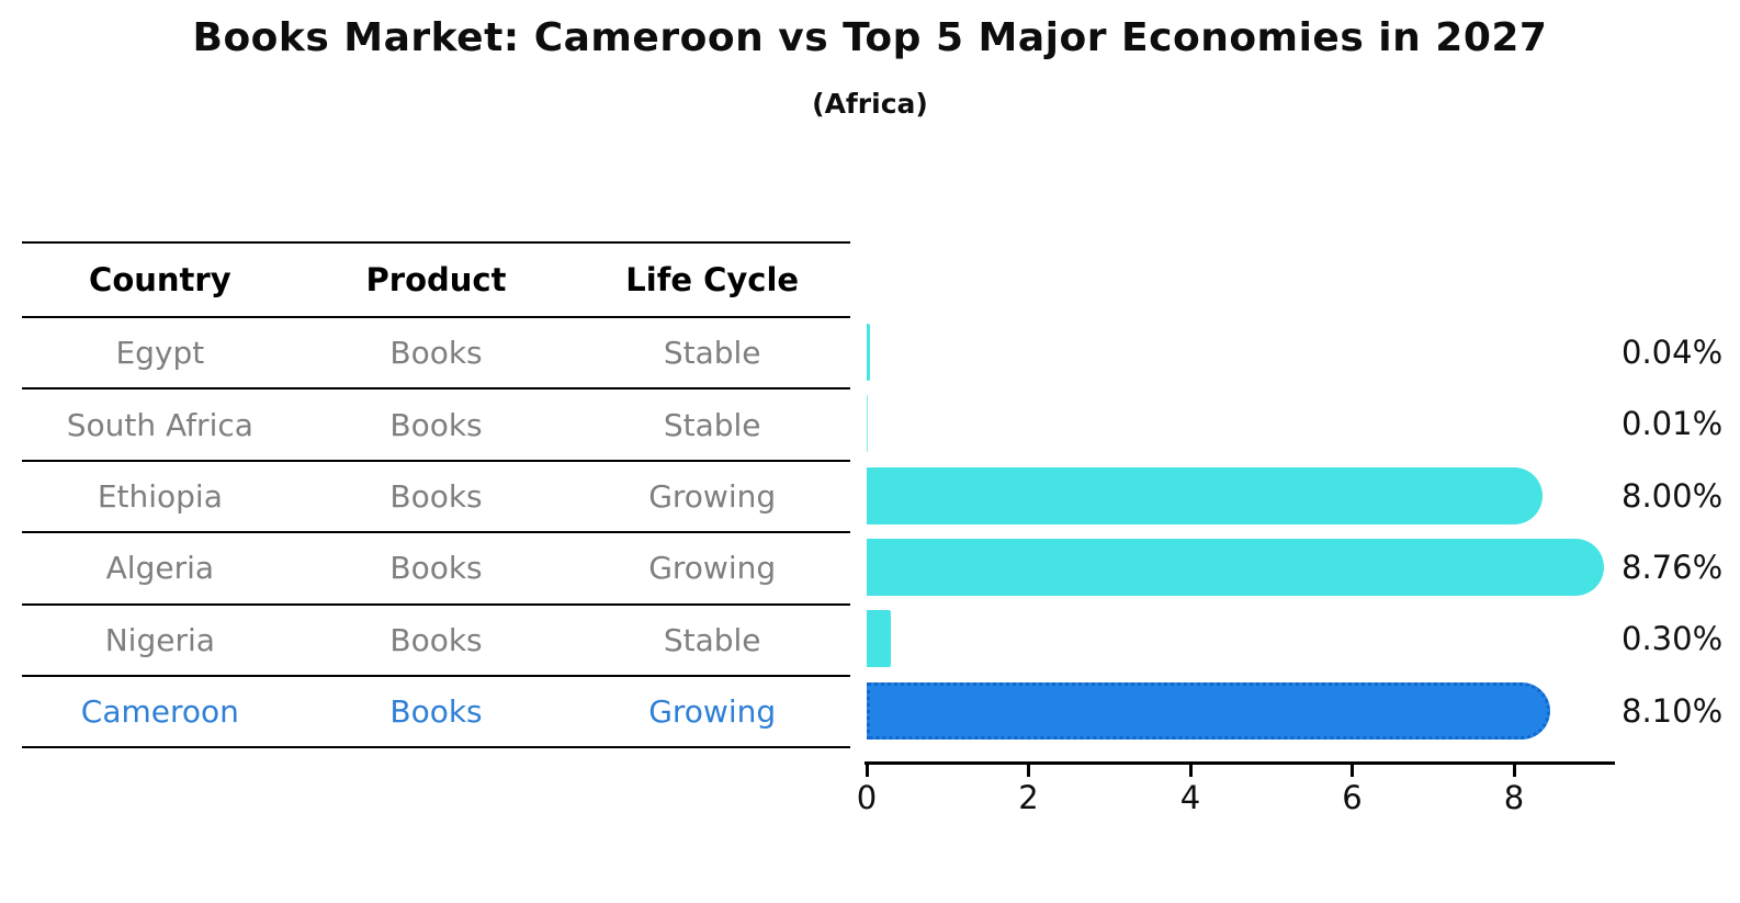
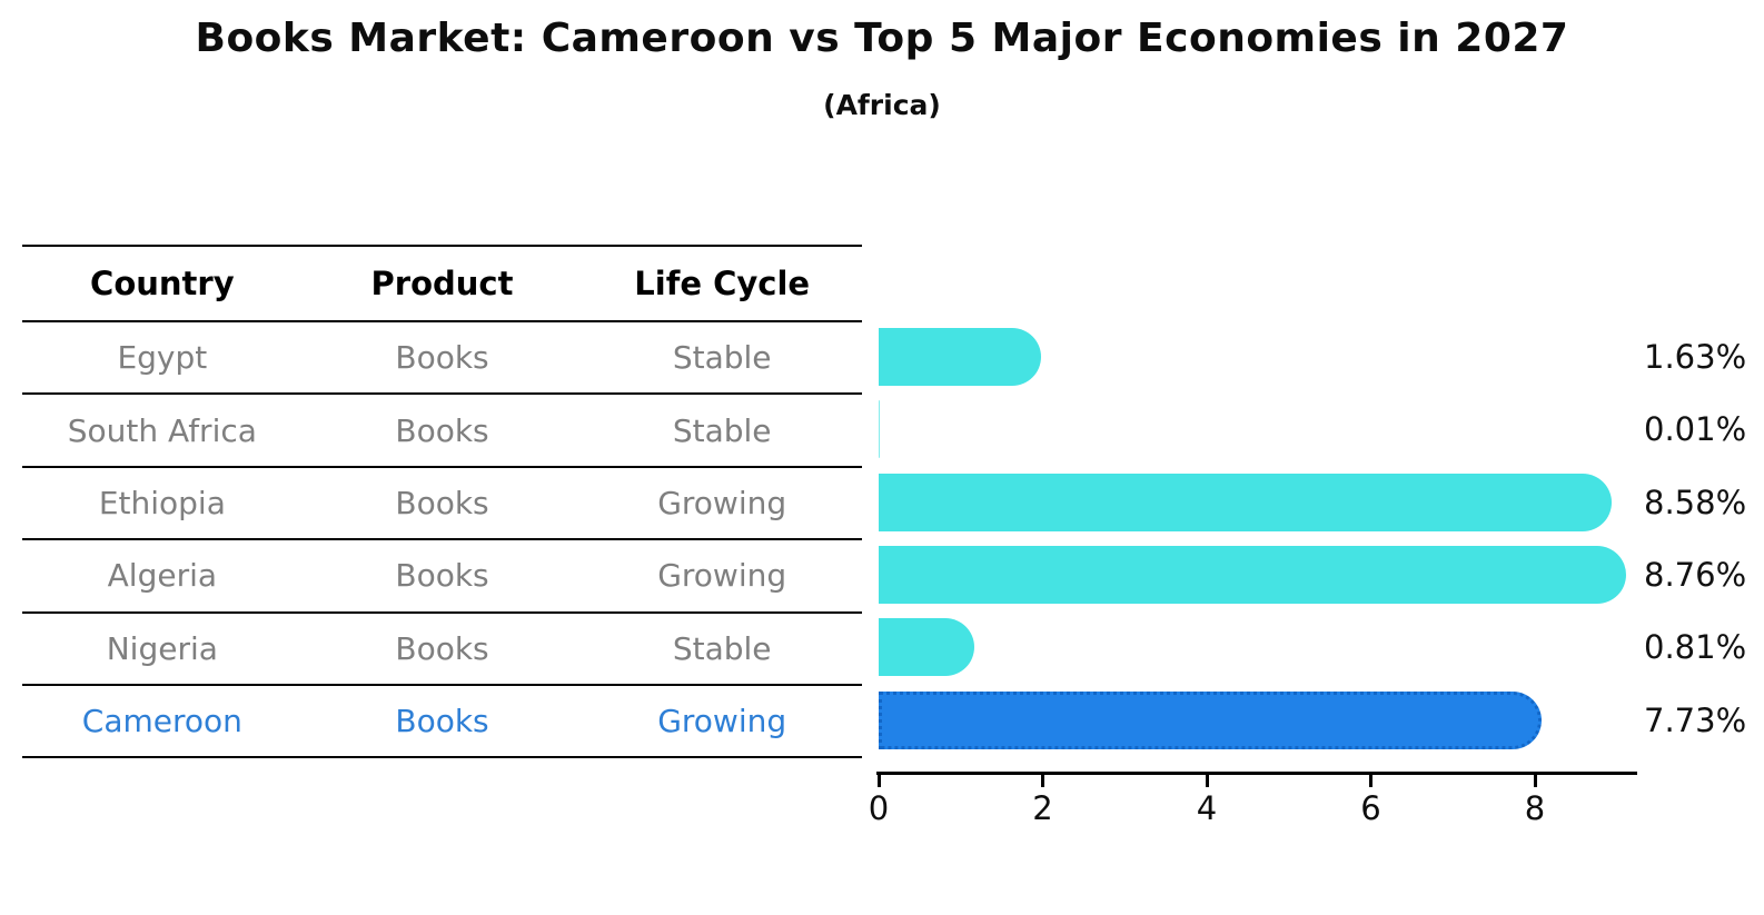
Egypt: 0.04% -> 1.63%
Ethiopia: 8.00% -> 8.58%
Nigeria: 0.30% -> 0.81%
Cameroon: 8.10% -> 7.73%
